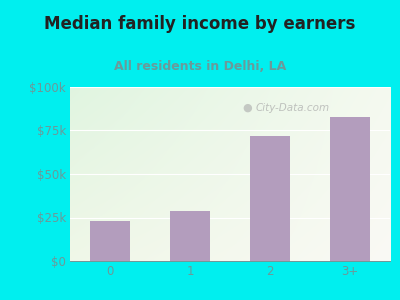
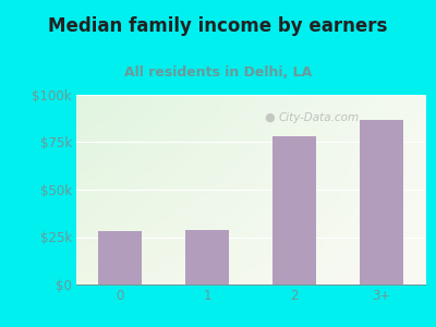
0: $23k -> $28k
2: $72k -> $78k
3+: $83k -> $87k
